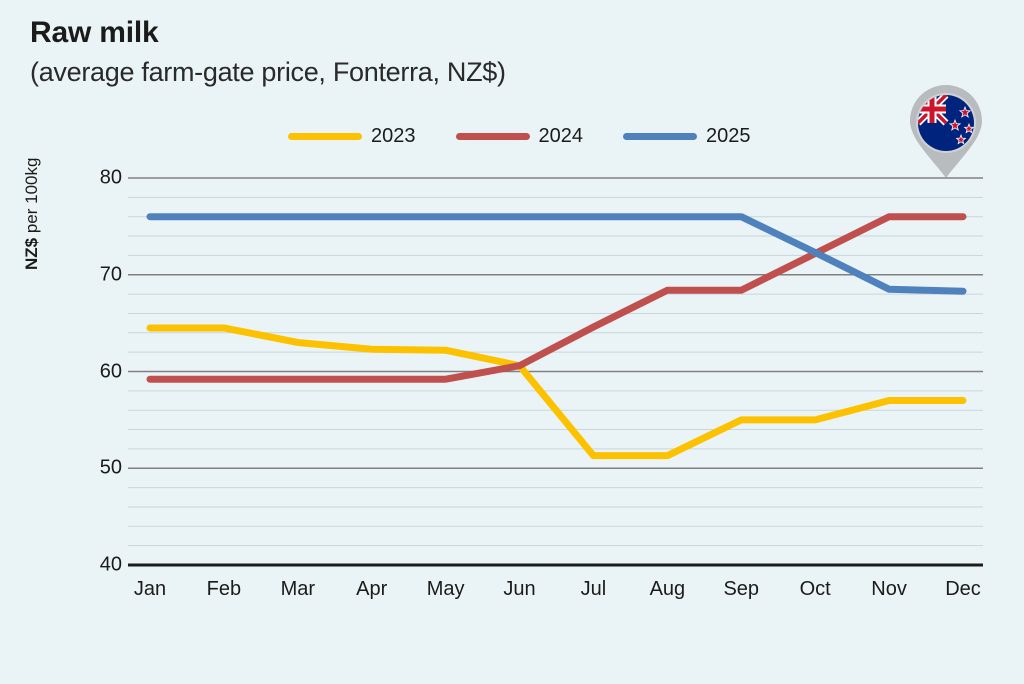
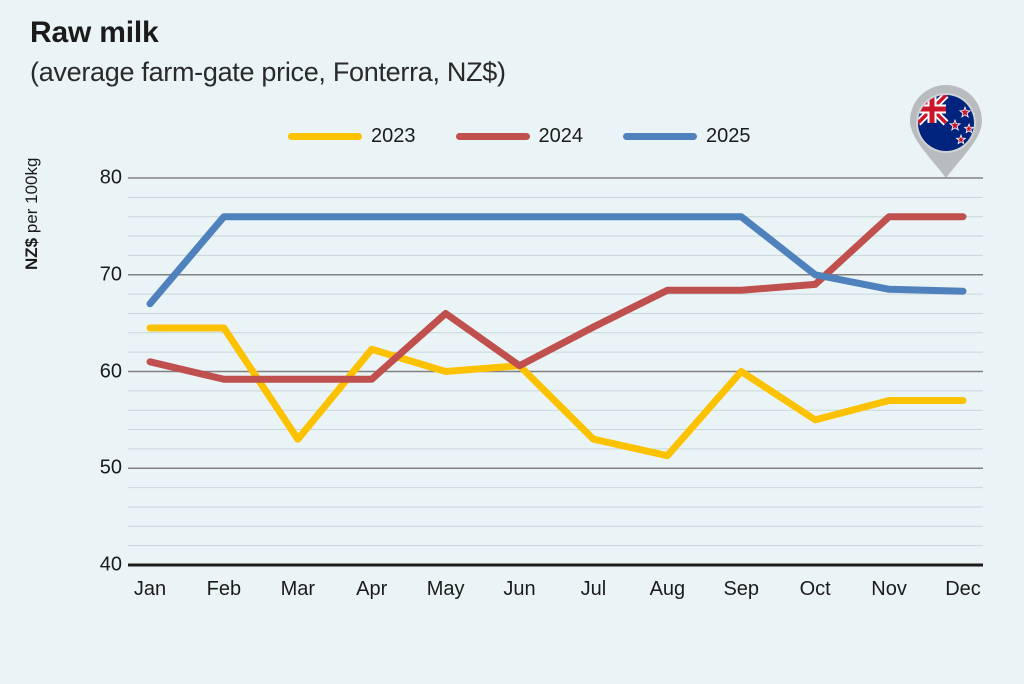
2024/Jan: 59 -> 61
2025/Jan: 76 -> 67
2023/Mar: 63 -> 53
2023/May: 62 -> 60
2024/May: 59 -> 66
2023/Jul: 51 -> 53
2023/Sep: 55 -> 60
2024/Oct: 72 -> 69
2025/Oct: 72 -> 70
